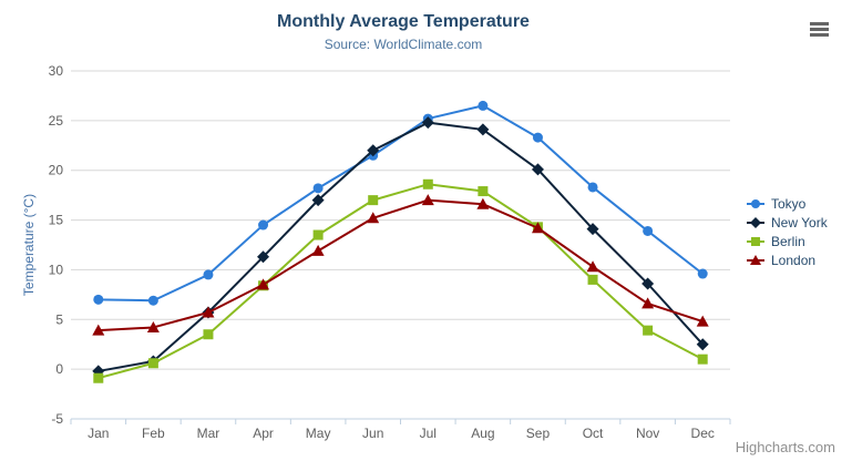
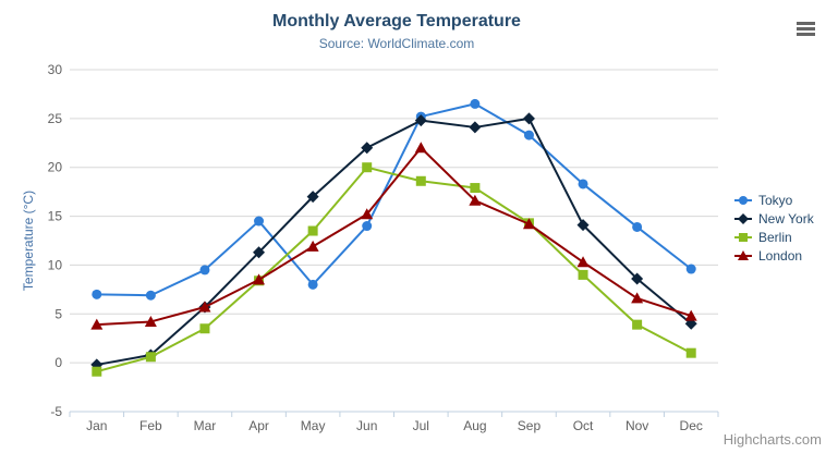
Tokyo/May: 18 -> 8
Tokyo/Jun: 22 -> 14
Berlin/Jun: 17 -> 20
London/Jul: 17 -> 22
New York/Sep: 20 -> 25
New York/Dec: 2 -> 4
